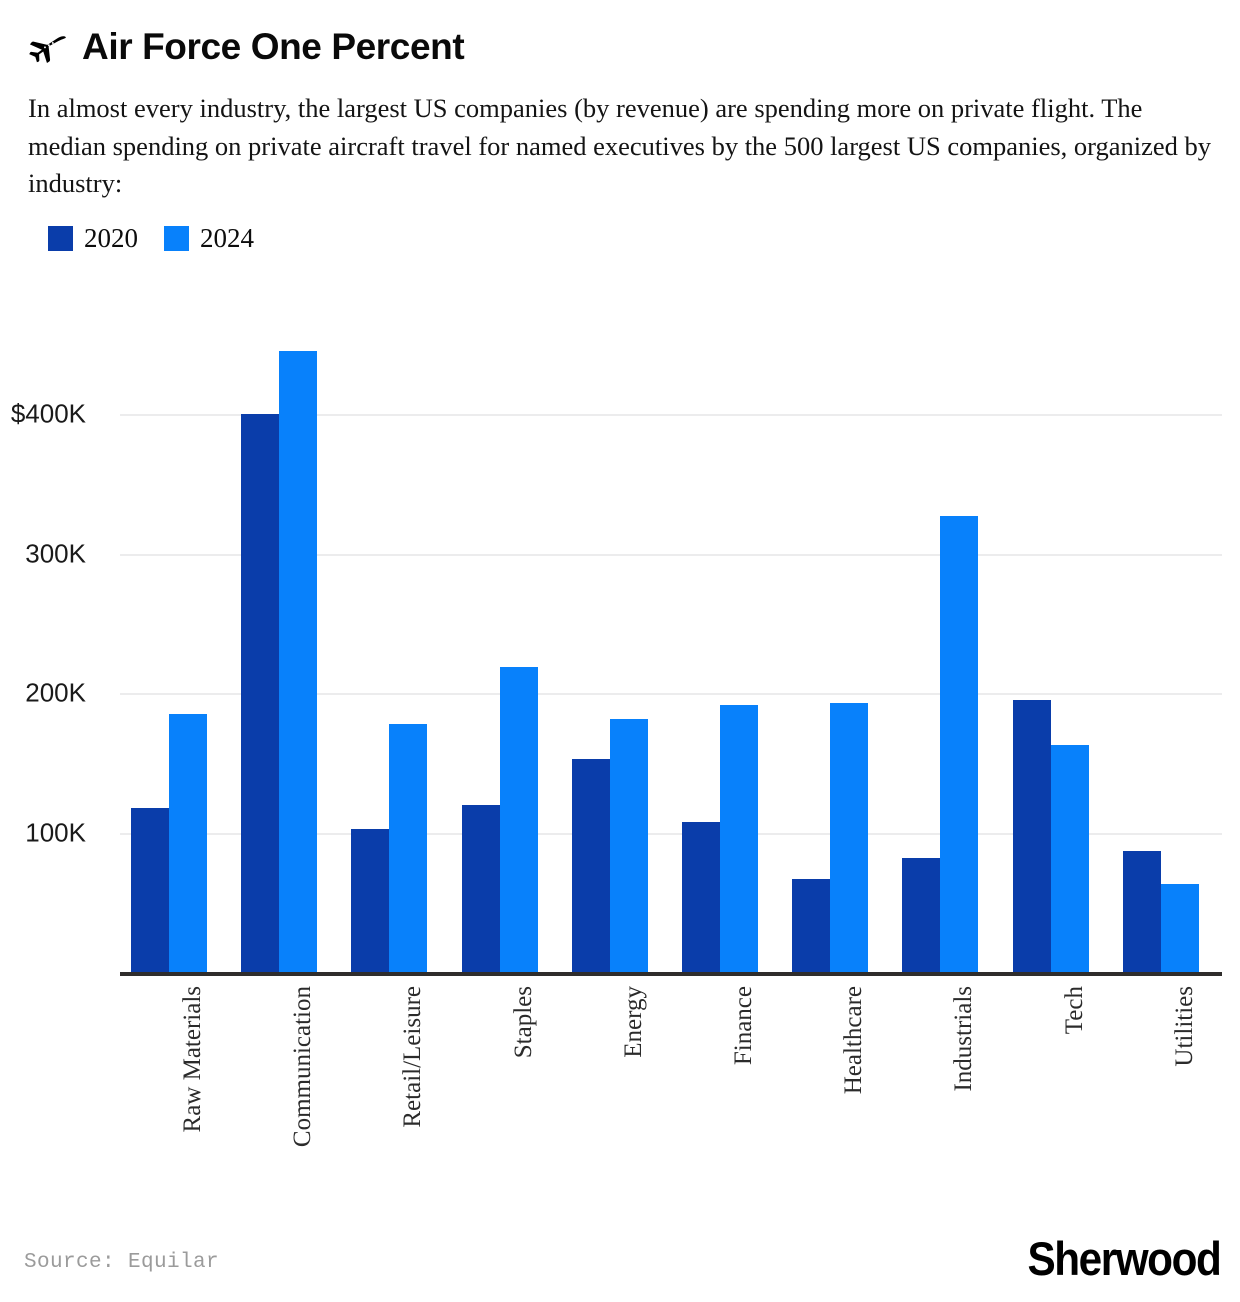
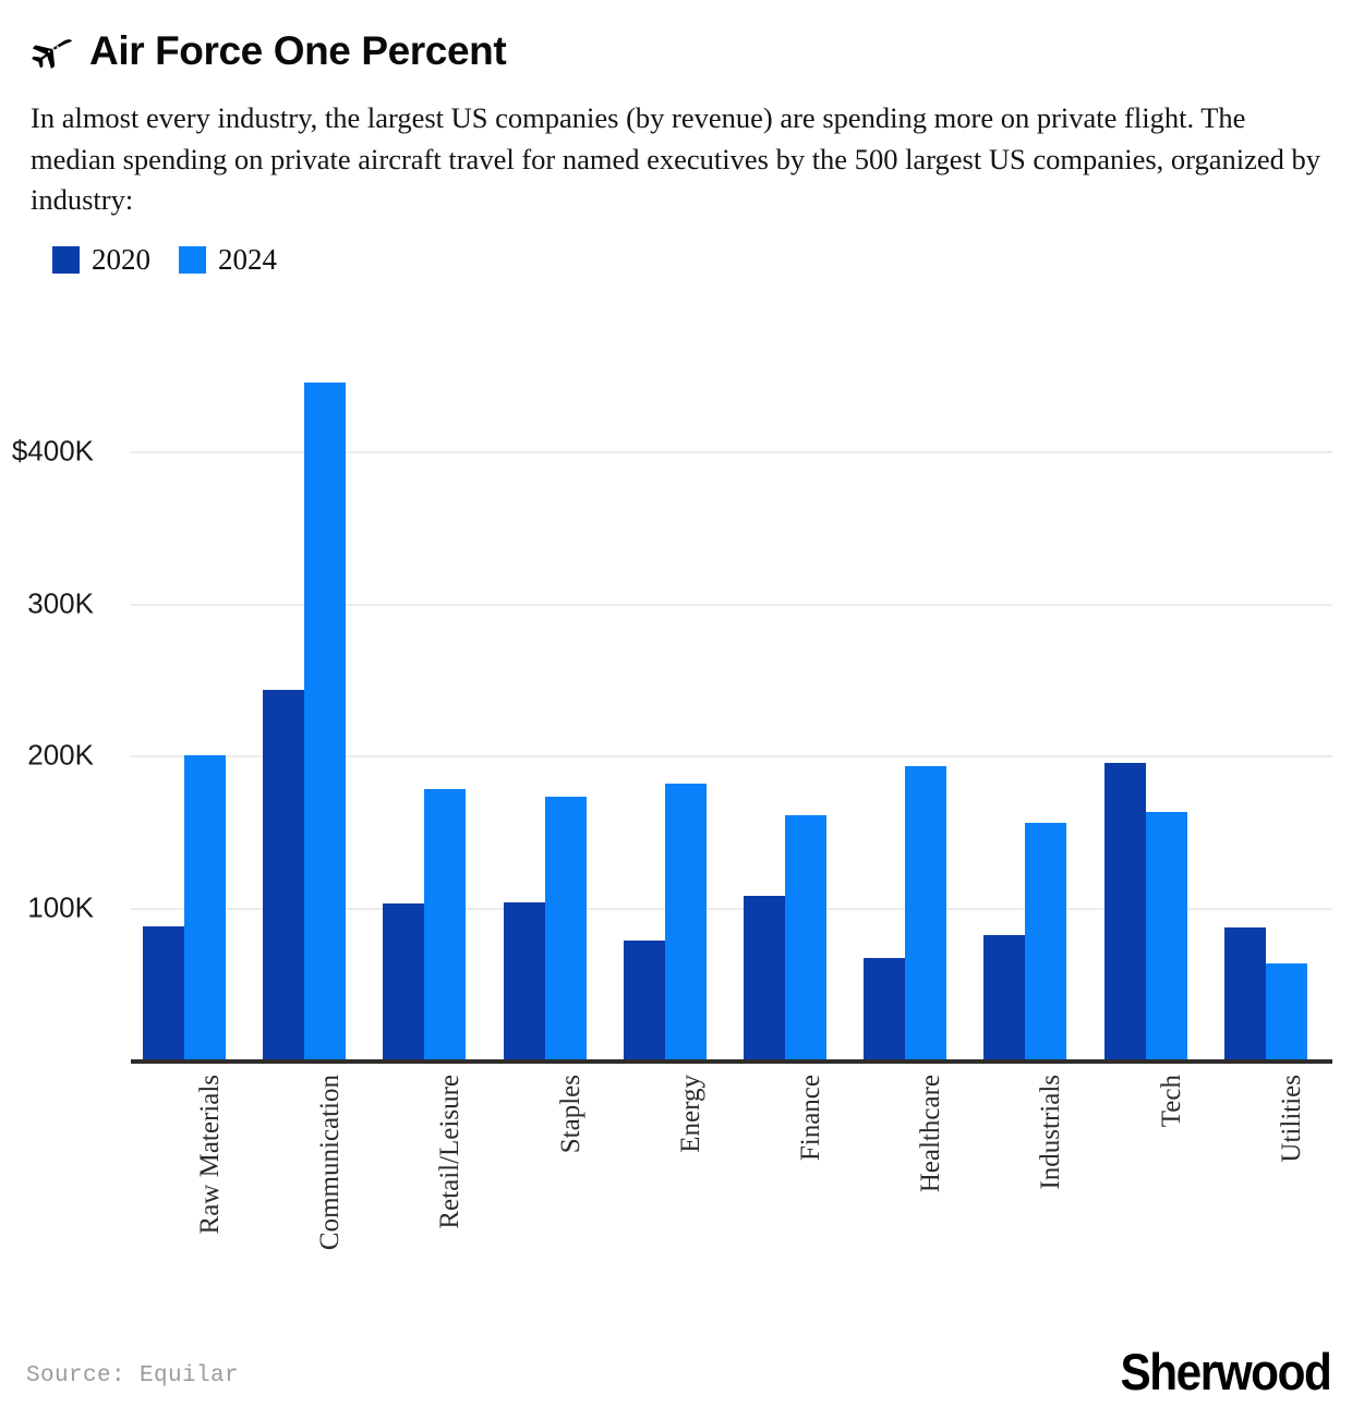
2020/Raw Materials: $118K -> $88K
2024/Raw Materials: $185K -> $200K
2020/Communication: $400K -> $243K
2020/Staples: $120K -> $104K
2024/Staples: $219K -> $173K
2020/Energy: $153K -> $79K
2024/Finance: $192K -> $161K
2024/Industrials: $327K -> $156K
